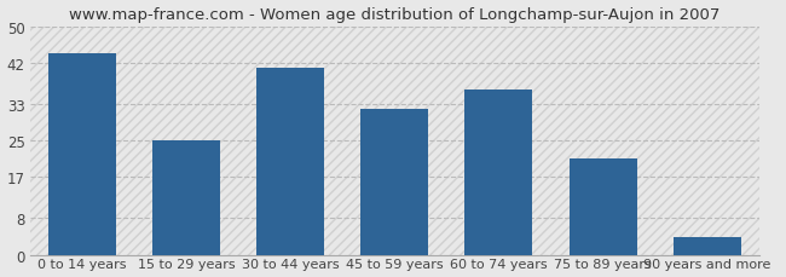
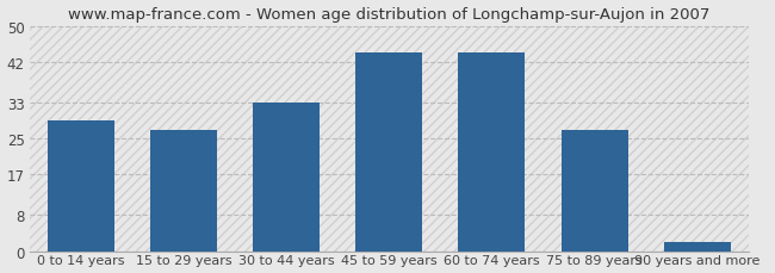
0 to 14 years: 44 -> 29
15 to 29 years: 25 -> 27
30 to 44 years: 41 -> 33
45 to 59 years: 32 -> 44
60 to 74 years: 36 -> 44
75 to 89 years: 21 -> 27
90 years and more: 4 -> 2
